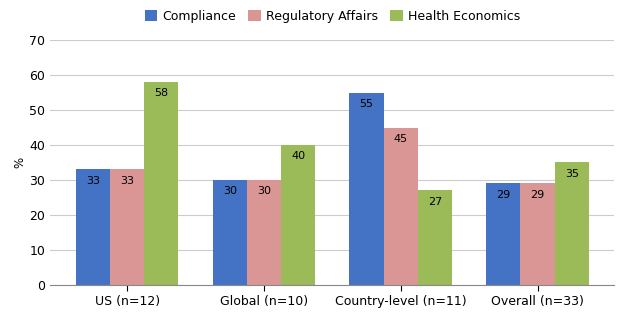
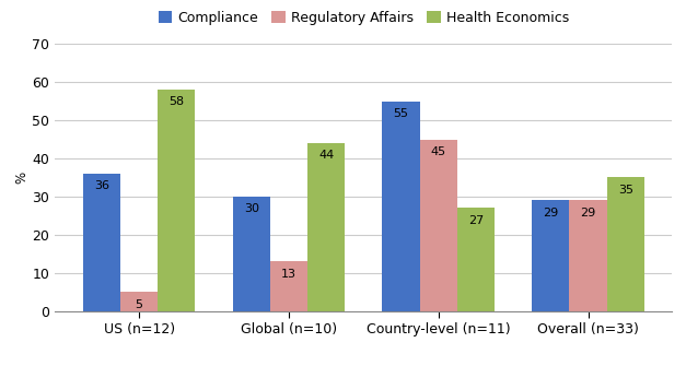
Compliance/US (n=12): 33 -> 36
Regulatory Affairs/US (n=12): 33 -> 5
Regulatory Affairs/Global (n=10): 30 -> 13
Health Economics/Global (n=10): 40 -> 44
